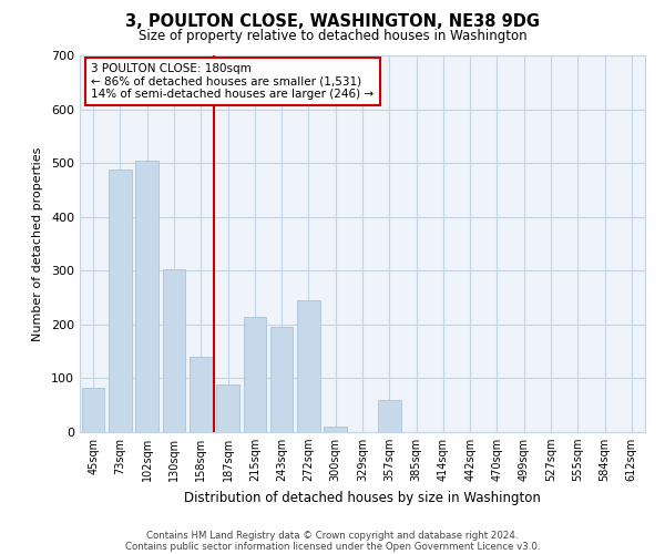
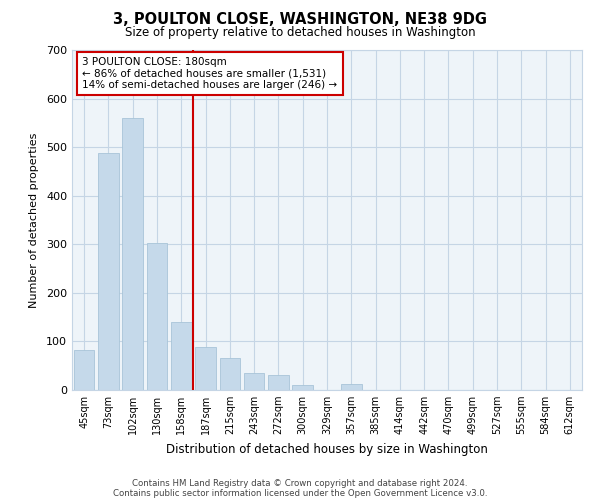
102sqm: 505 -> 560
215sqm: 215 -> 65
243sqm: 195 -> 36
272sqm: 245 -> 30
357sqm: 60 -> 12
